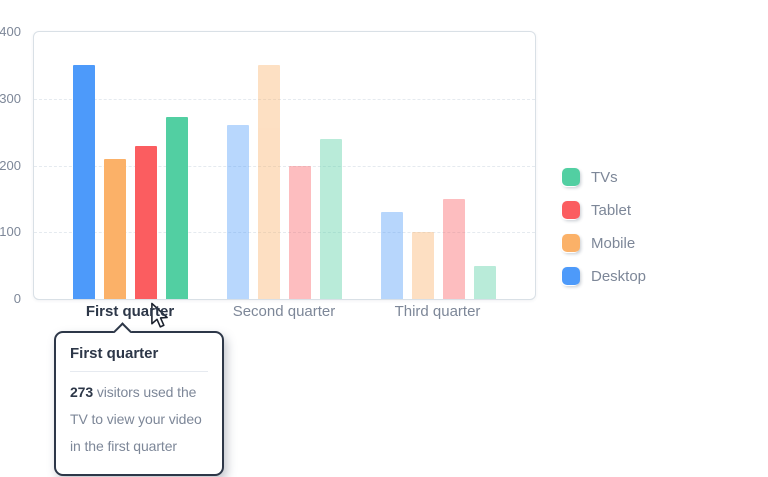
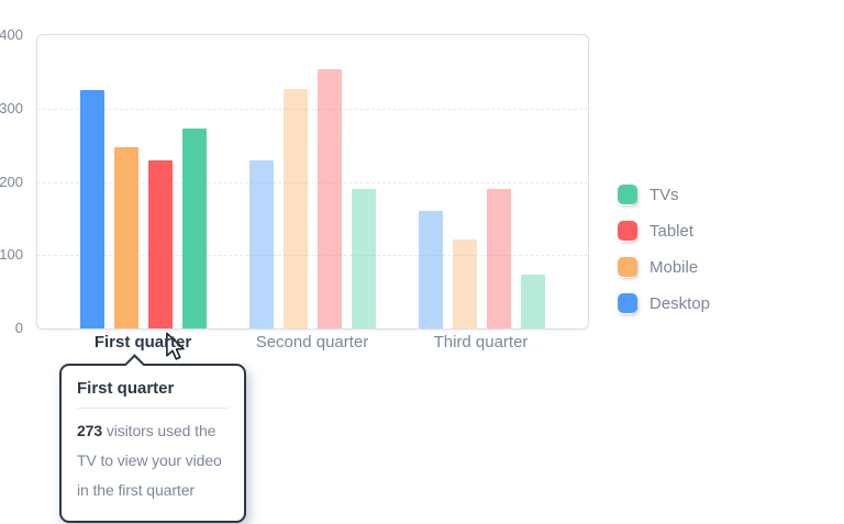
Desktop/First quarter: 350 -> 320
Mobile/First quarter: 210 -> 250
Desktop/Second quarter: 260 -> 230
Mobile/Second quarter: 350 -> 330
Tablet/Second quarter: 200 -> 350
TVs/Second quarter: 240 -> 190
Desktop/Third quarter: 130 -> 160
Mobile/Third quarter: 100 -> 120
Tablet/Third quarter: 150 -> 190
TVs/Third quarter: 50 -> 70
